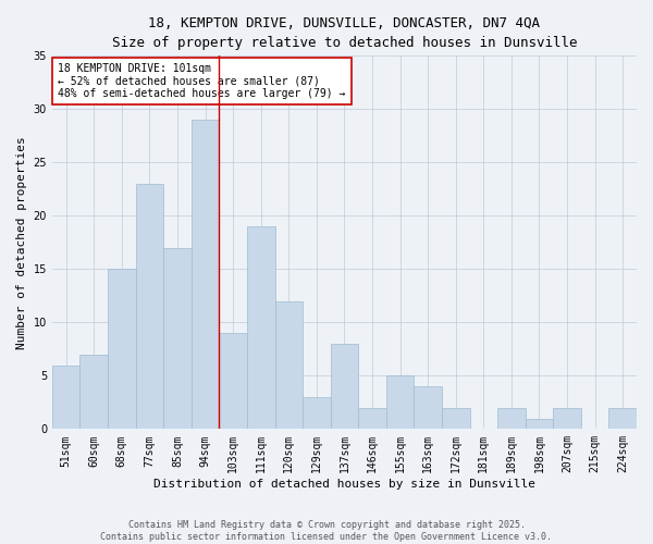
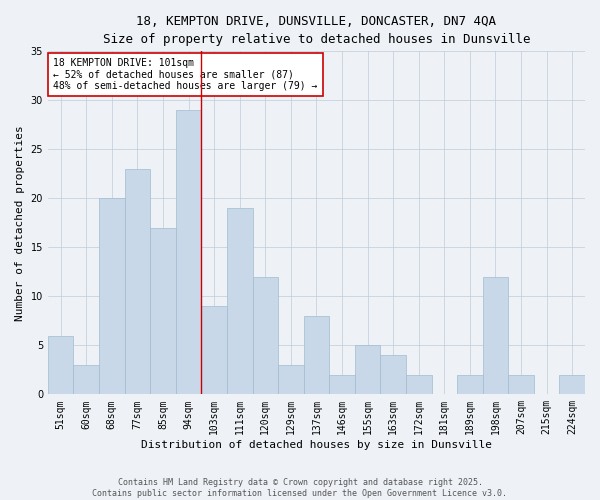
60sqm: 7 -> 3
68sqm: 15 -> 20
198sqm: 1 -> 12
